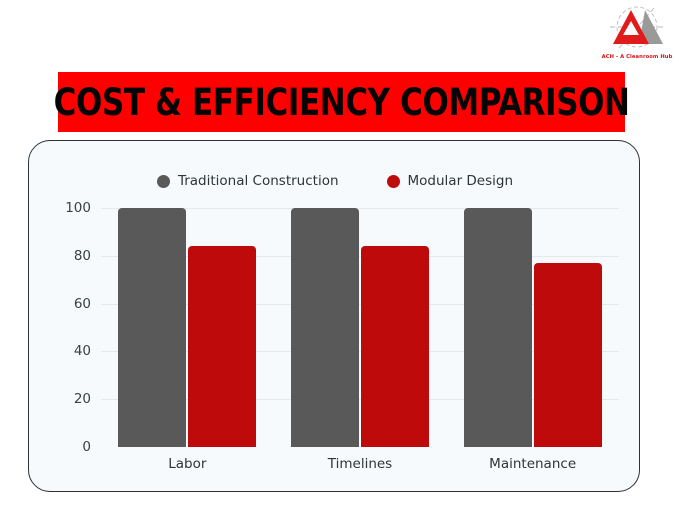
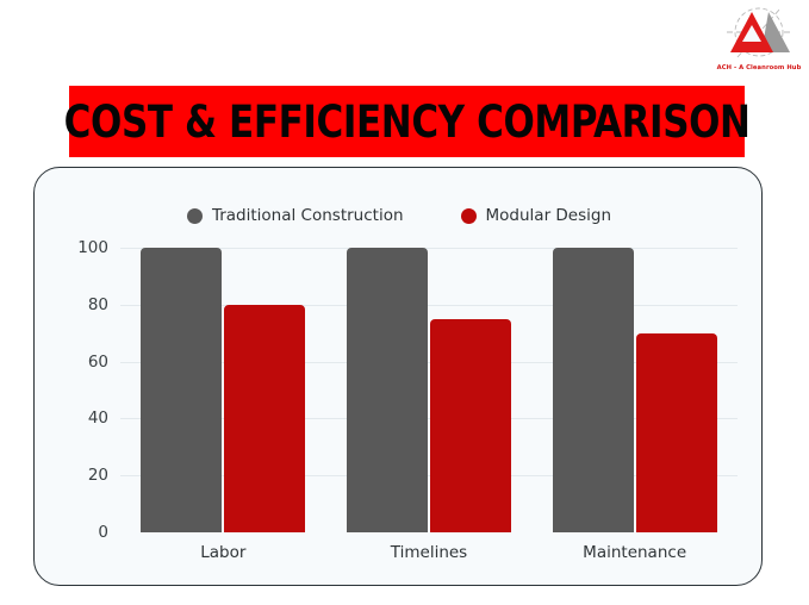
Modular Design/Labor: 84 -> 80
Modular Design/Timelines: 84 -> 75
Modular Design/Maintenance: 77 -> 70
